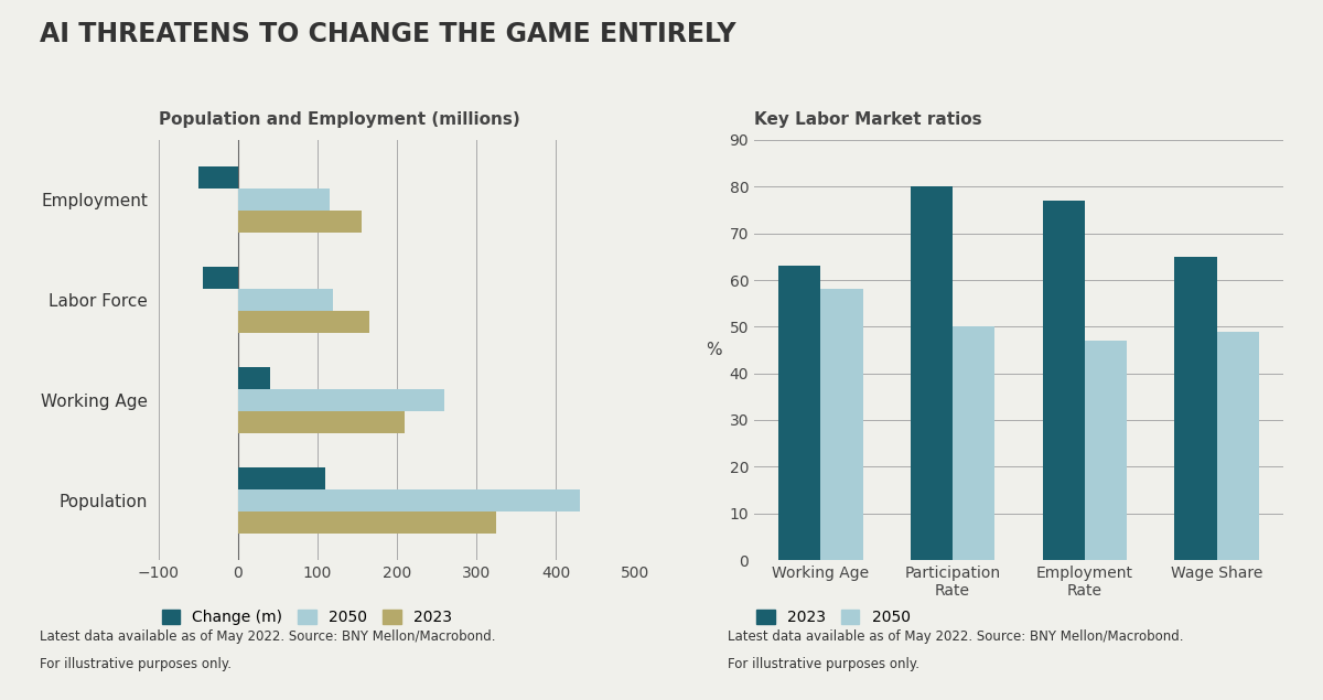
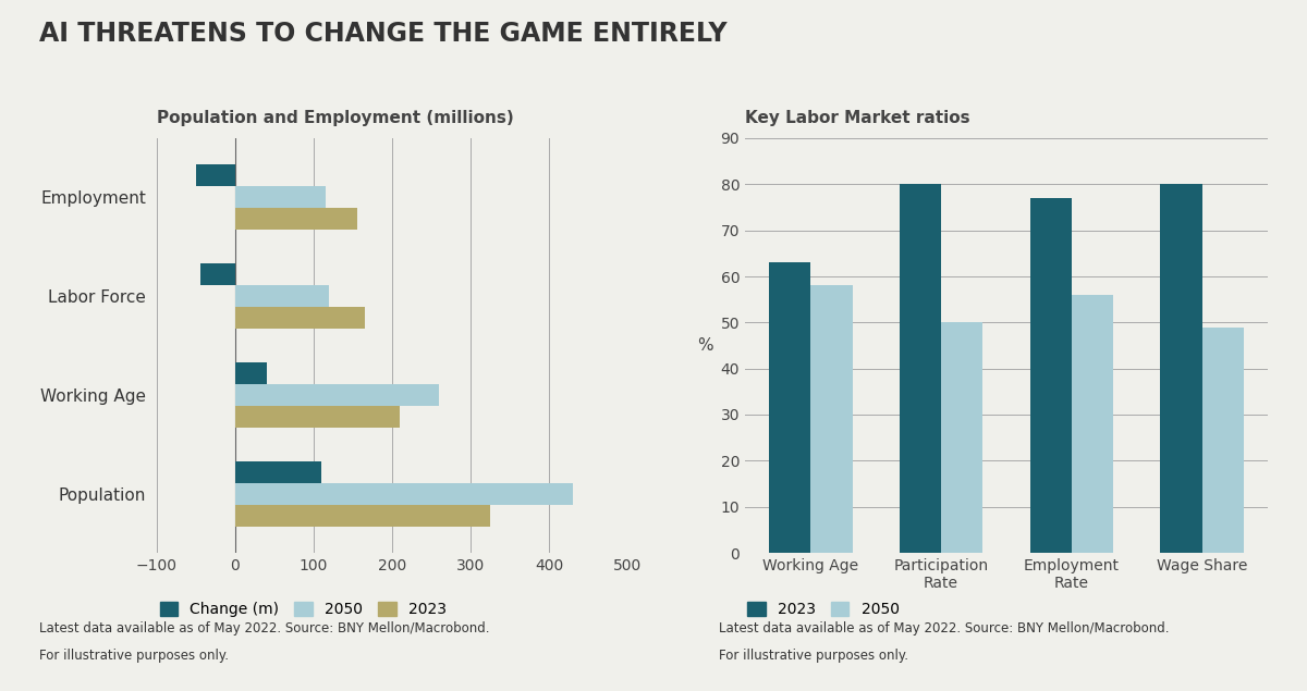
Key Labor Market ratios/2050/Employment Rate: 47 -> 56
Key Labor Market ratios/2023/Wage Share: 65 -> 80
